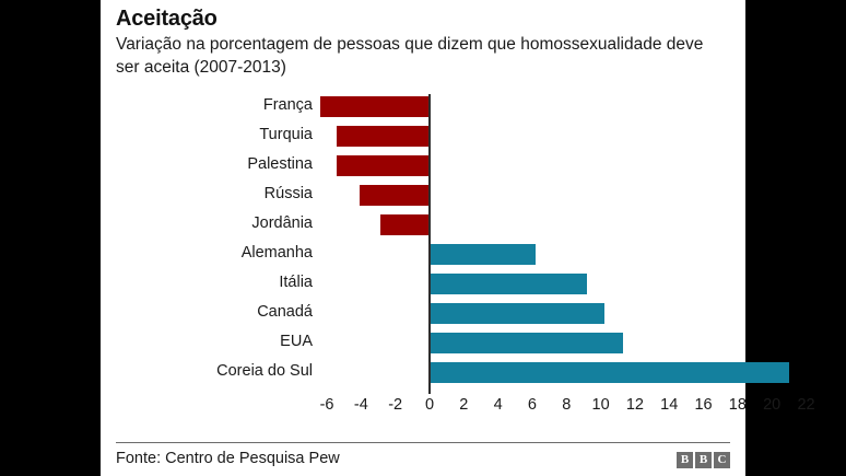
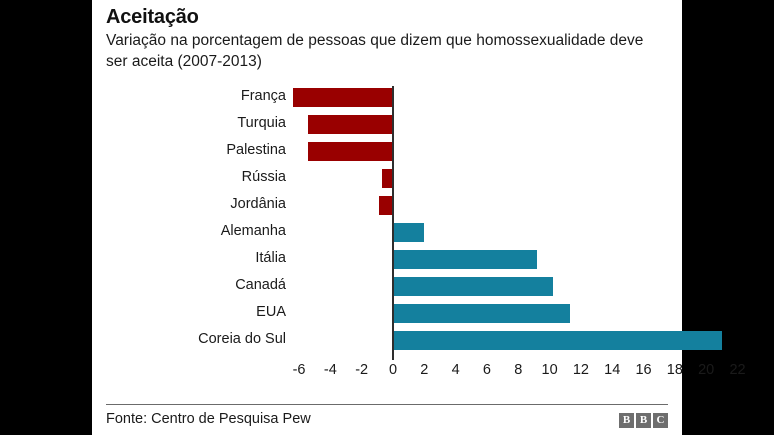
Rússia: -4.1 -> -0.7
Jordânia: -2.9 -> -0.9
Alemanha: 6.2 -> 2.0
